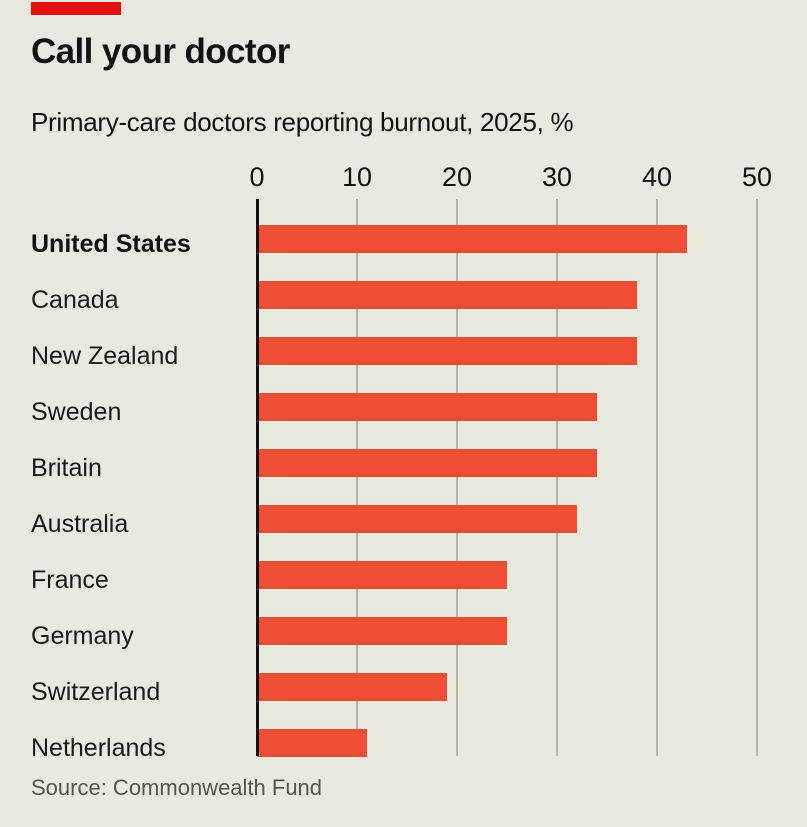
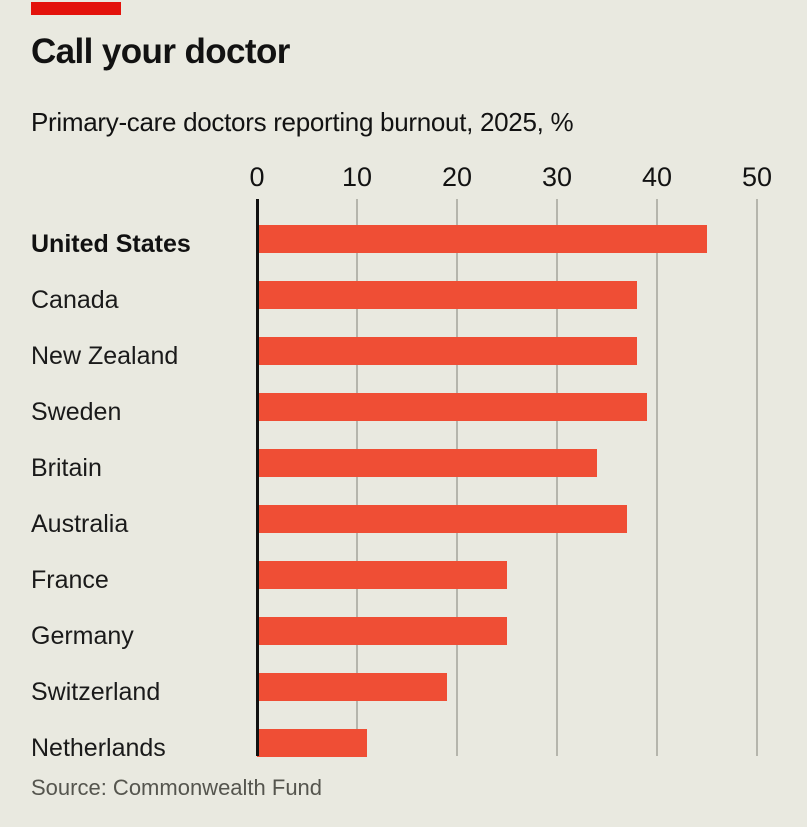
United States: 43 -> 45
Sweden: 34 -> 39
Australia: 32 -> 37
